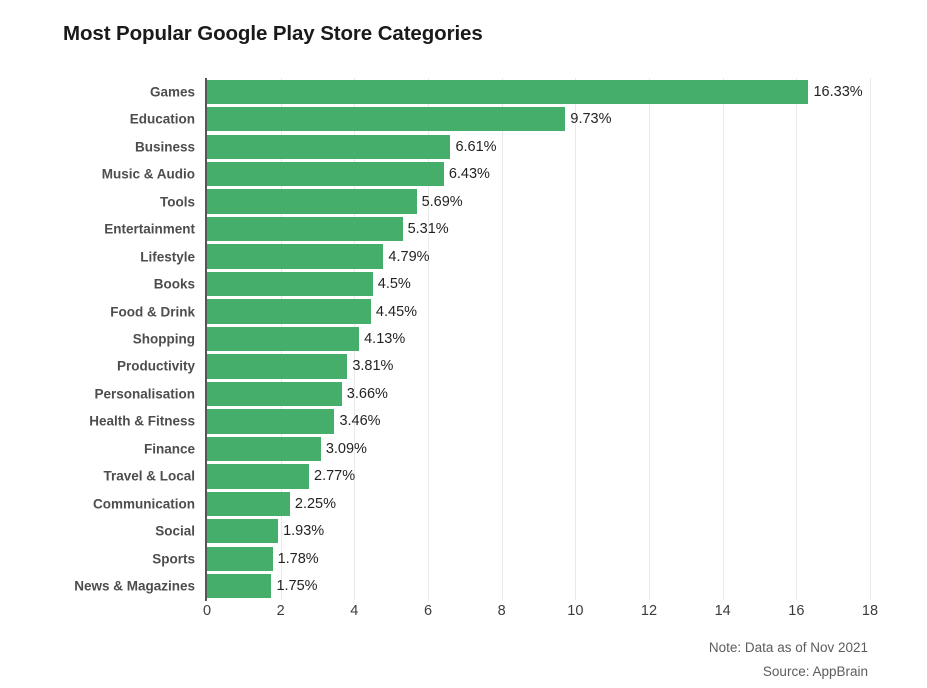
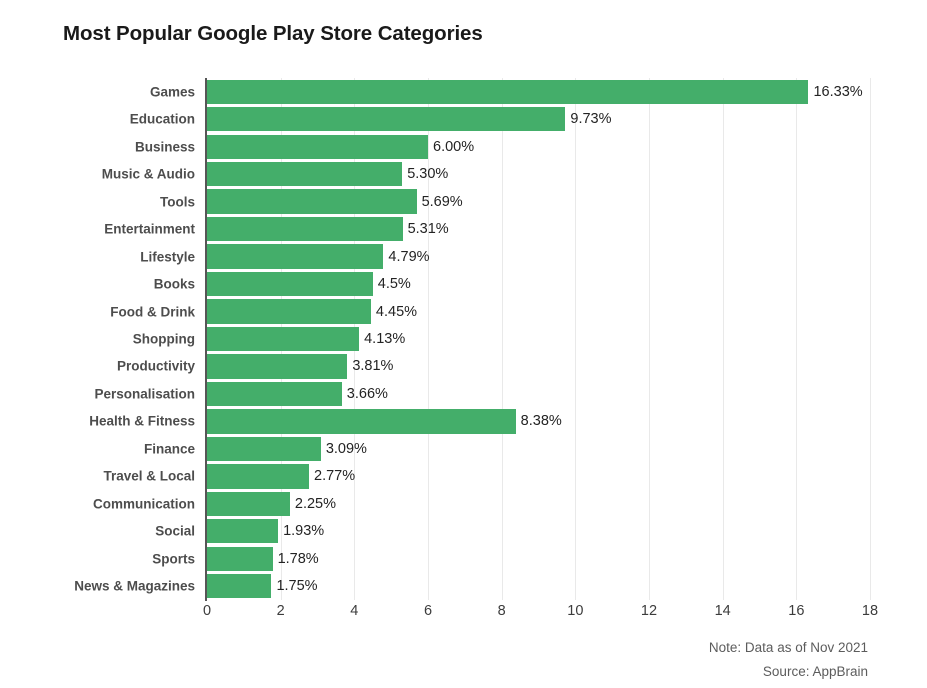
Business: 6.61% -> 6.00%
Music & Audio: 6.43% -> 5.30%
Health & Fitness: 3.46% -> 8.38%
